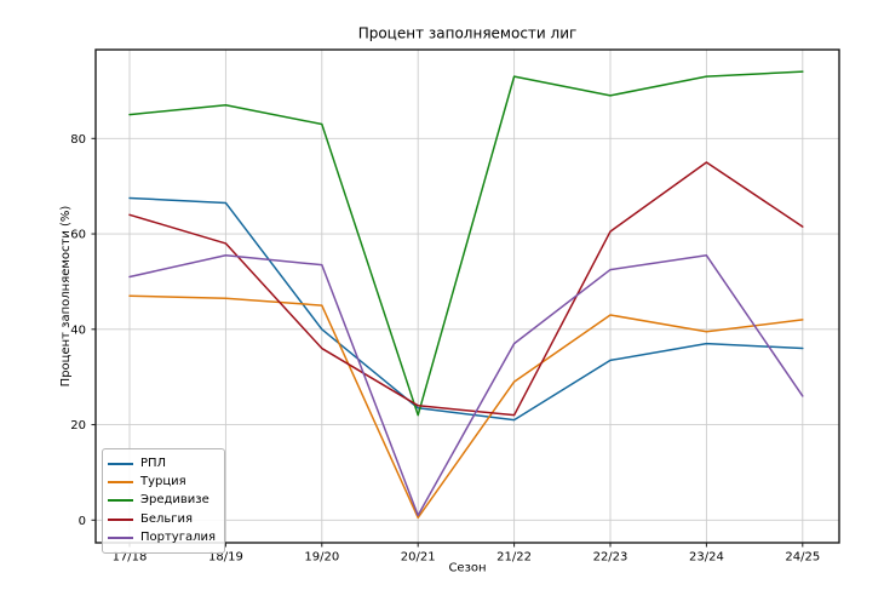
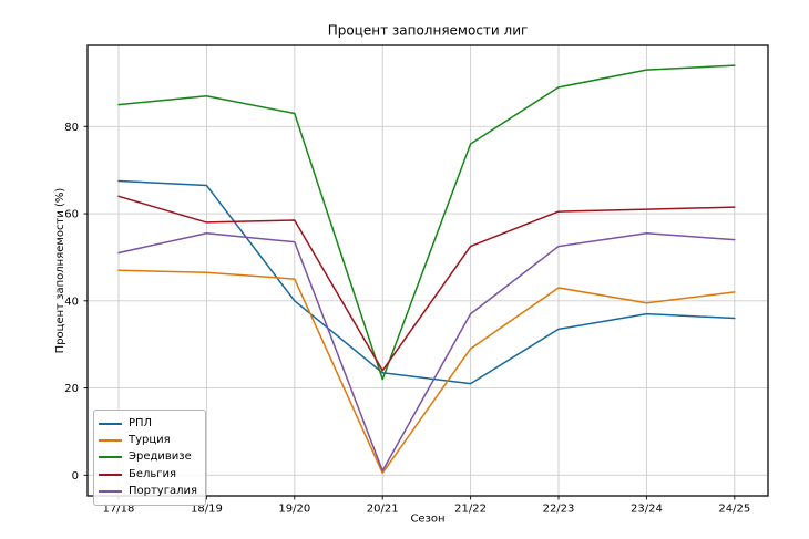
Бельгия/19/20: 36 -> 58
Эредивизе/21/22: 93 -> 76
Бельгия/21/22: 22 -> 52
Бельгия/23/24: 75 -> 61
Португалия/24/25: 26 -> 54
